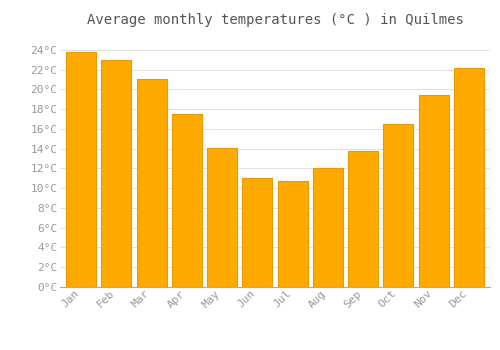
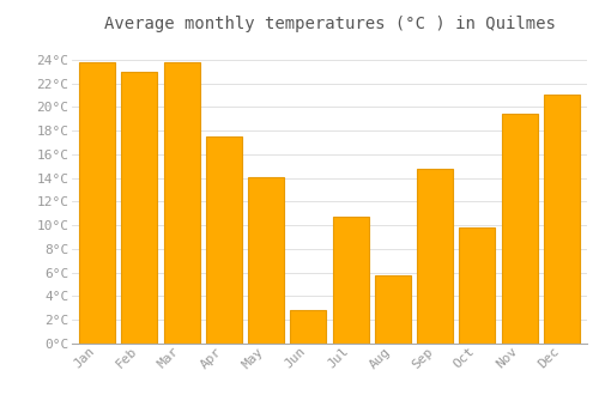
Mar: 21.0°C -> 23.8°C
Jun: 11.0°C -> 2.8°C
Aug: 12.0°C -> 5.8°C
Sep: 13.8°C -> 14.8°C
Oct: 16.5°C -> 9.8°C
Dec: 22.2°C -> 21.0°C
